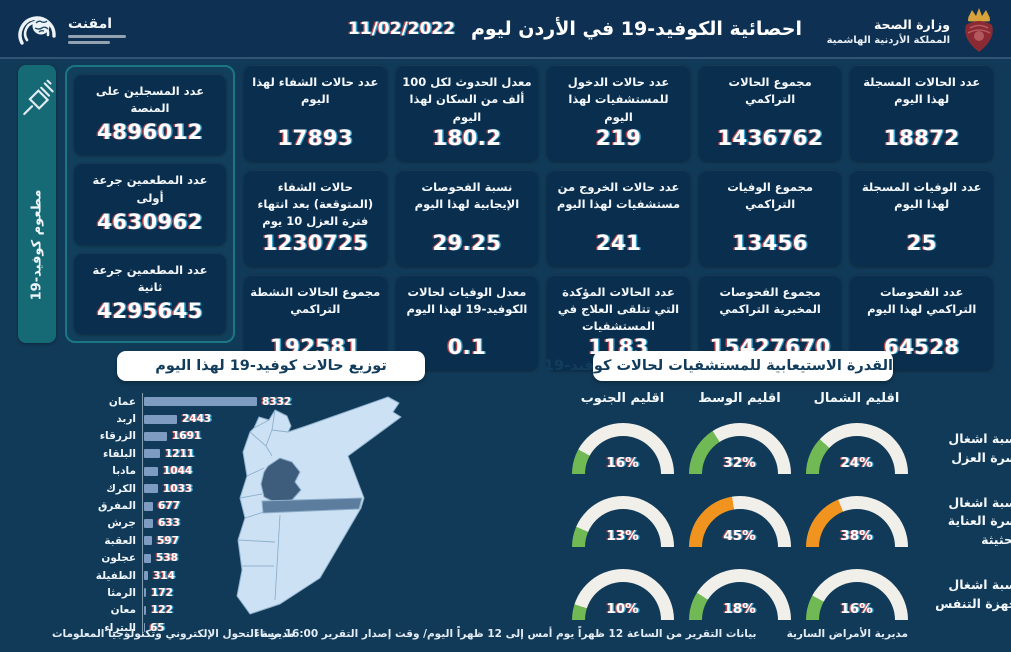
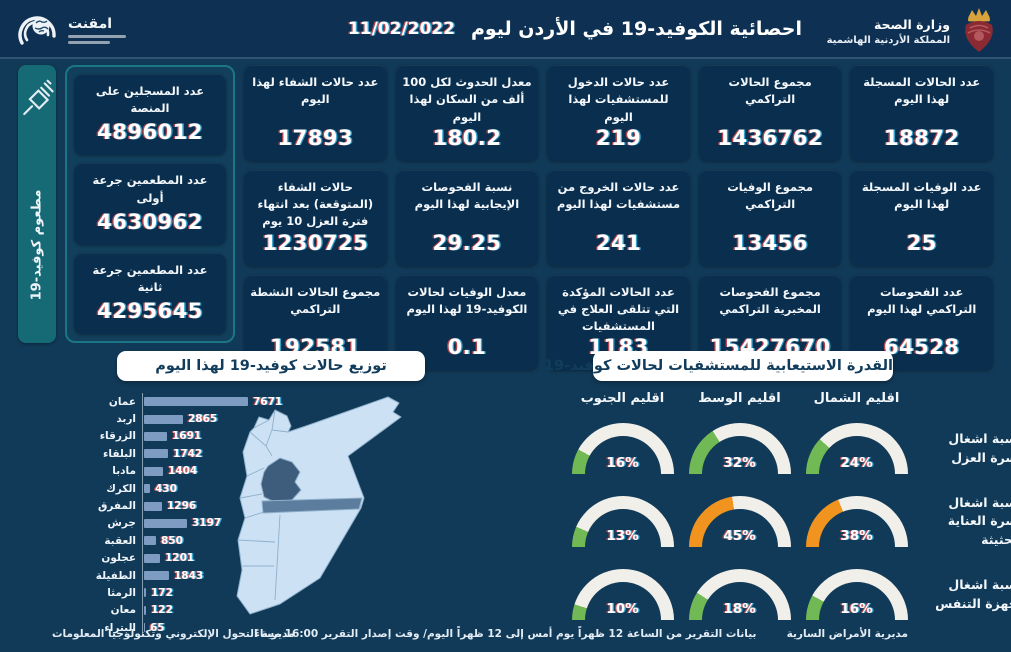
توزيع حالات كوفيد-19 لهذا اليوم/عمان: 8332 -> 7671
توزيع حالات كوفيد-19 لهذا اليوم/اربد: 2443 -> 2865
توزيع حالات كوفيد-19 لهذا اليوم/البلقاء: 1211 -> 1742
توزيع حالات كوفيد-19 لهذا اليوم/مادبا: 1044 -> 1404
توزيع حالات كوفيد-19 لهذا اليوم/الكرك: 1033 -> 430
توزيع حالات كوفيد-19 لهذا اليوم/المفرق: 677 -> 1296
توزيع حالات كوفيد-19 لهذا اليوم/جرش: 633 -> 3197
توزيع حالات كوفيد-19 لهذا اليوم/العقبة: 597 -> 850
توزيع حالات كوفيد-19 لهذا اليوم/عجلون: 538 -> 1201
توزيع حالات كوفيد-19 لهذا اليوم/الطفيلة: 314 -> 1843
